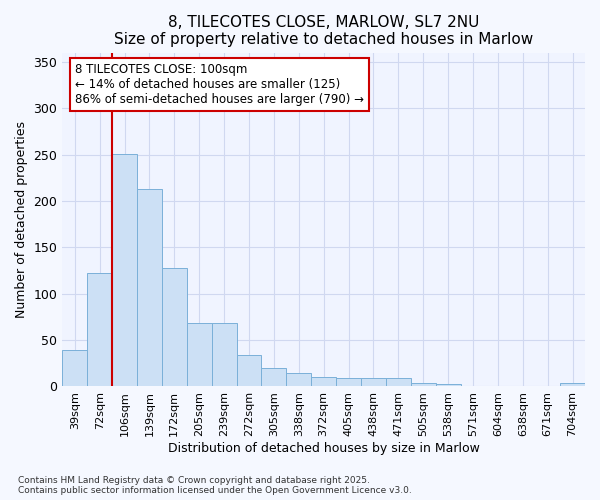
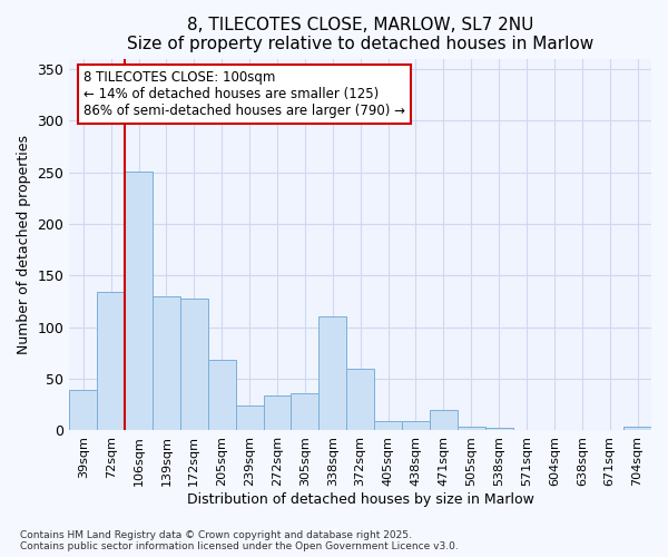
72sqm: 122 -> 134
139sqm: 213 -> 130
239sqm: 68 -> 24
305sqm: 20 -> 36
338sqm: 15 -> 110
372sqm: 10 -> 60
471sqm: 9 -> 20
